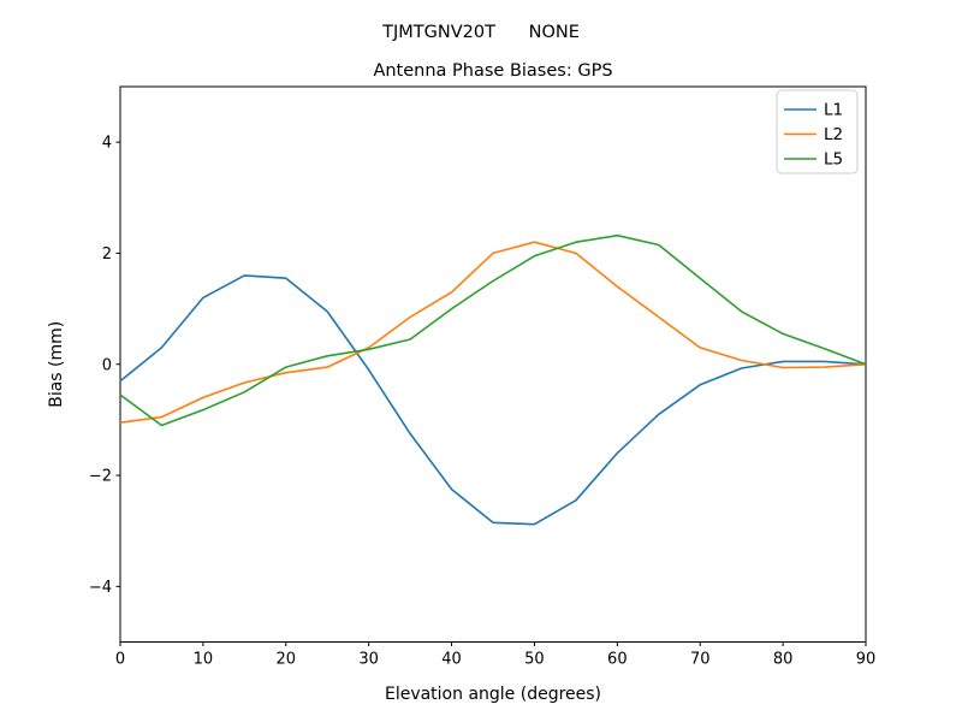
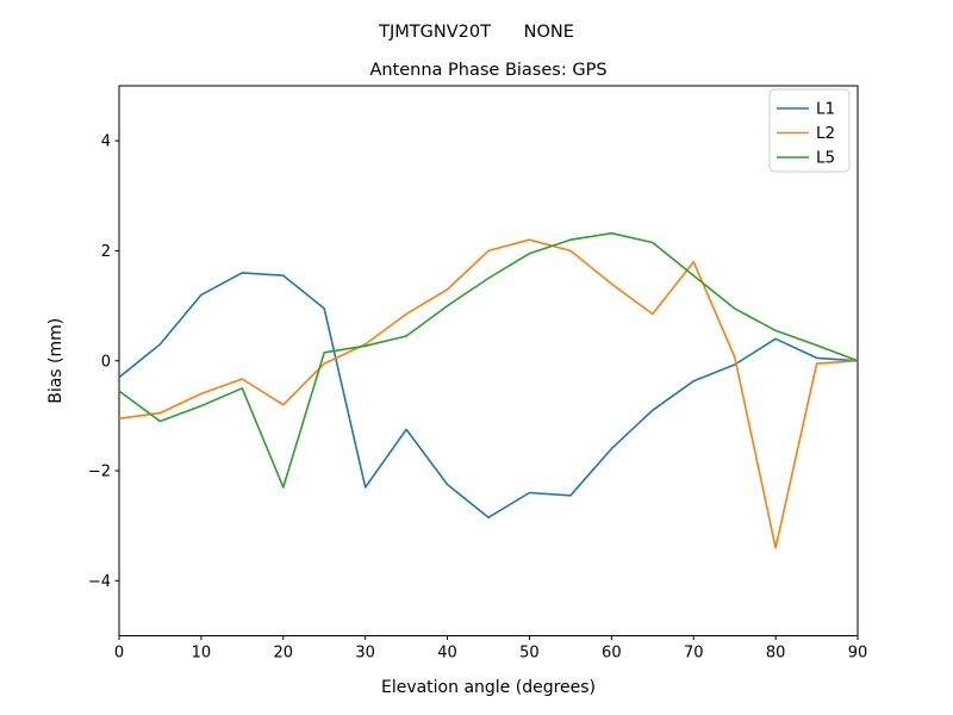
L2/20: -0.1 -> -0.8
L5/20: -0.1 -> -2.3
L1/30: -0.1 -> -2.3
L1/50: -2.9 -> -2.4
L2/70: 0.3 -> 1.8
L1/80: 0.1 -> 0.4
L2/80: -0.1 -> -3.4
